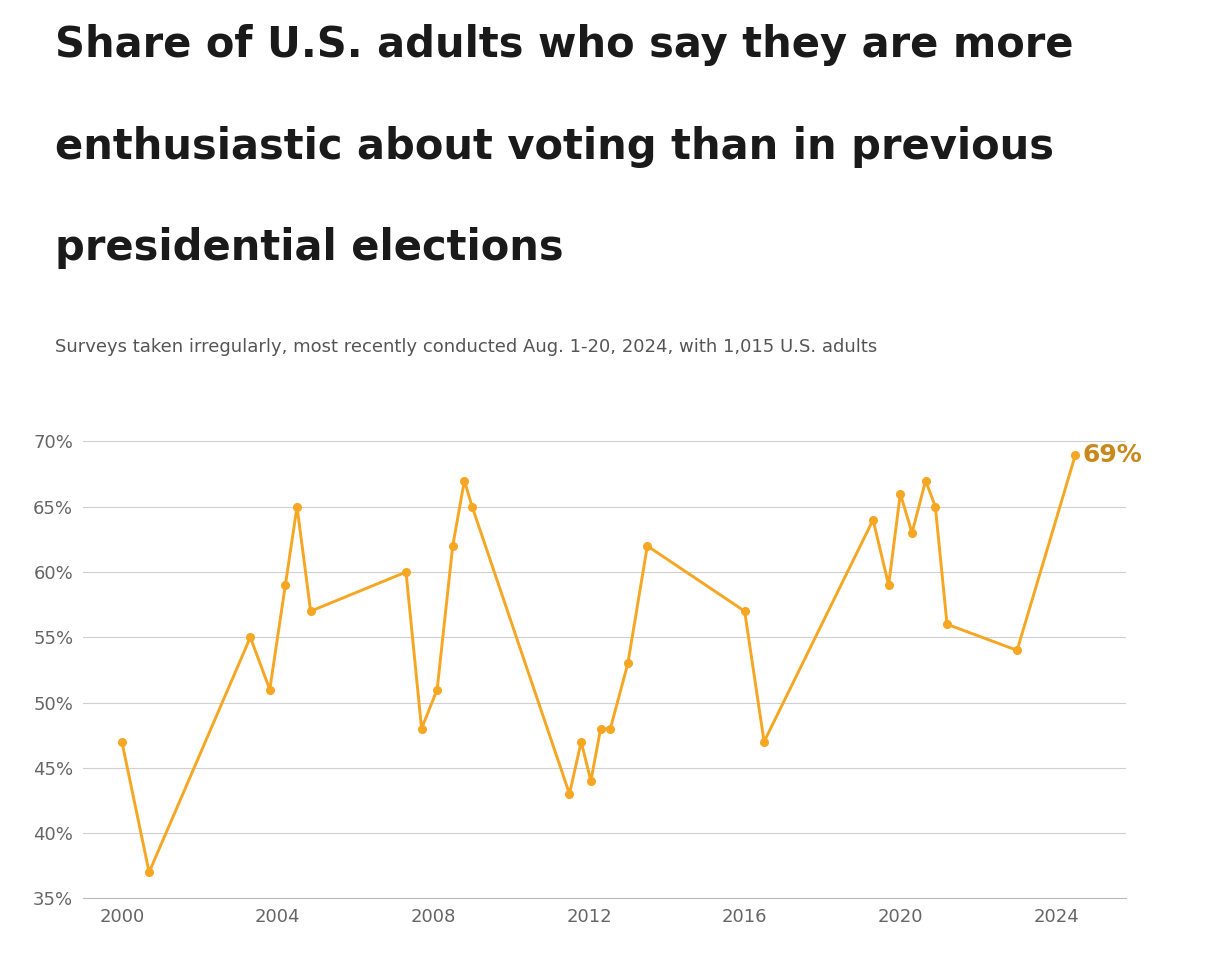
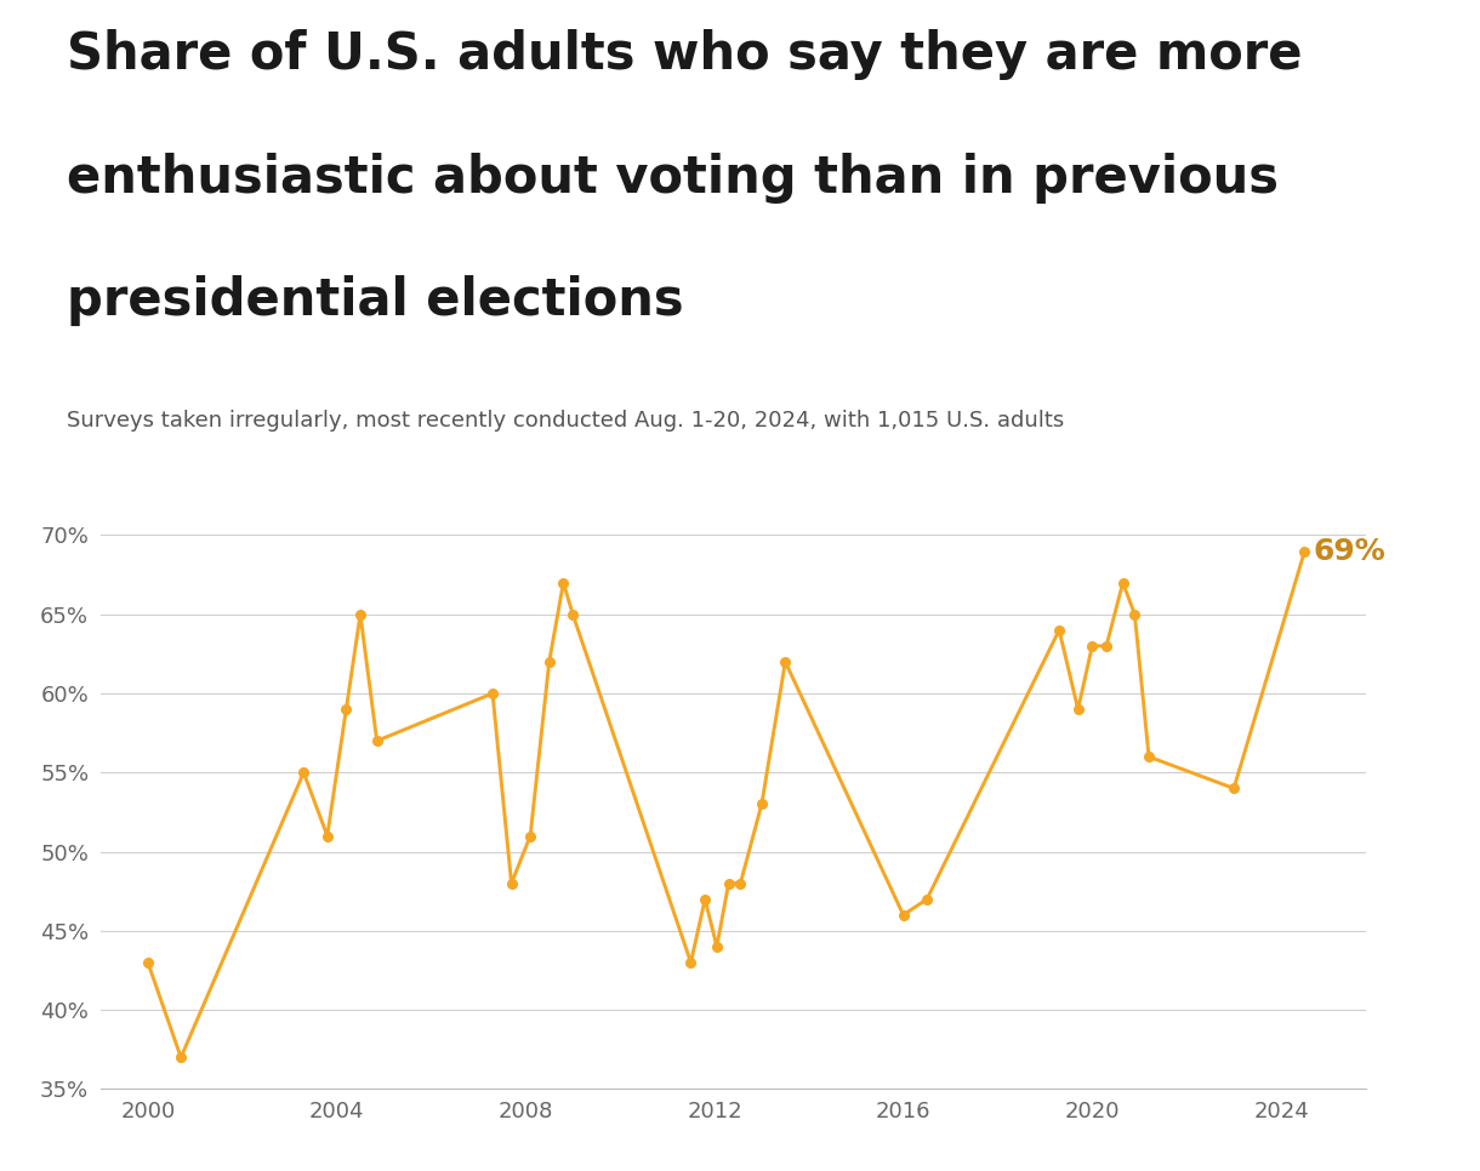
2000: 47% -> 43%
2016: 57% -> 46%
2020: 66% -> 63%
